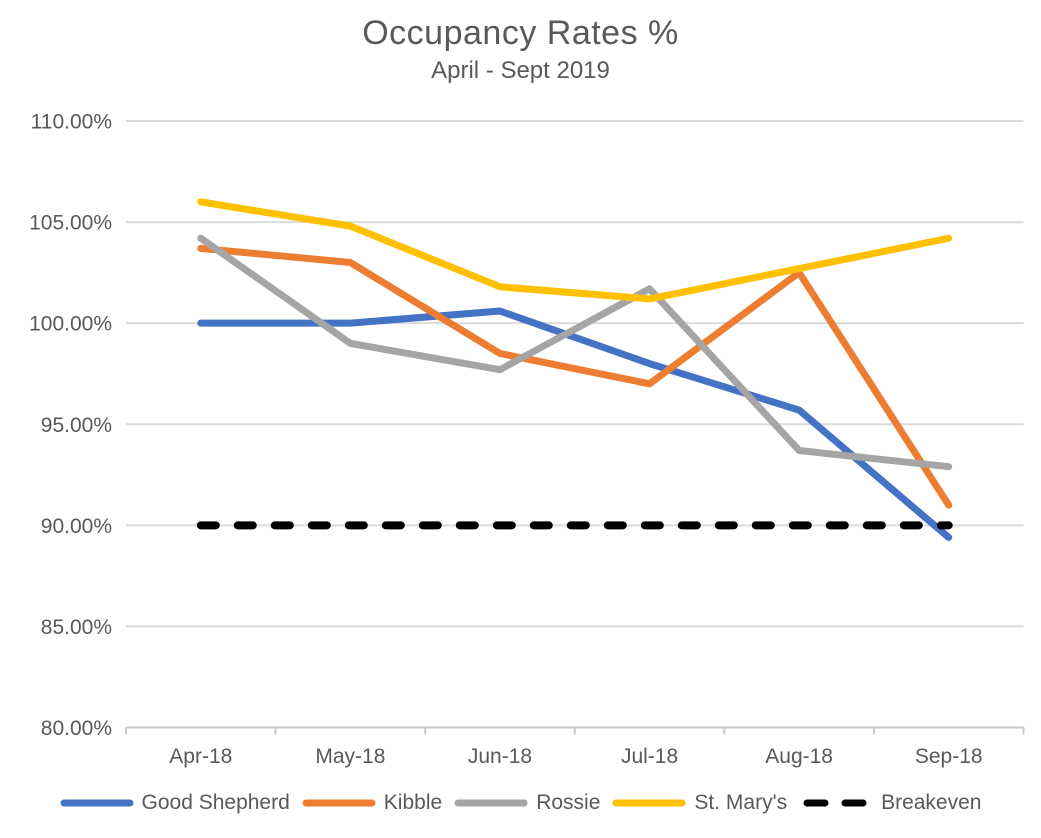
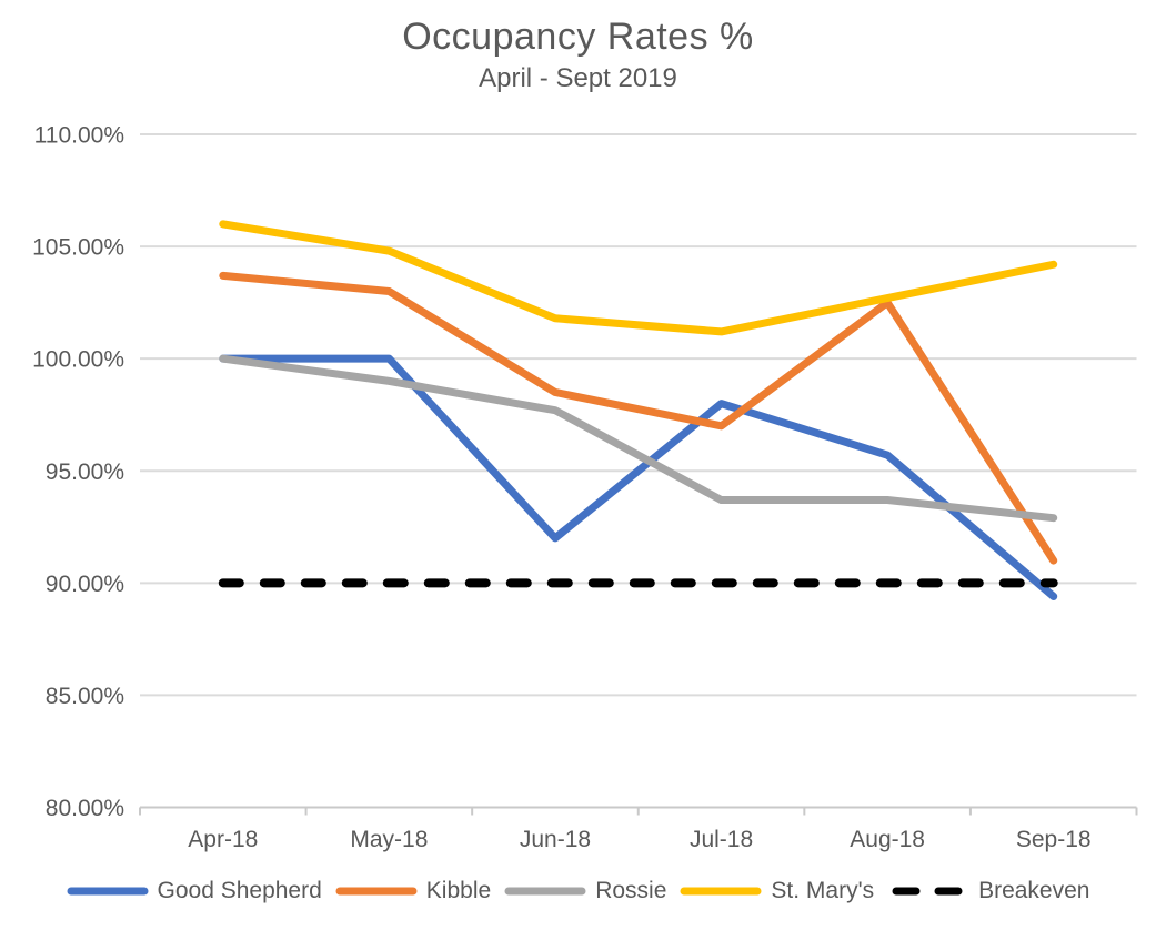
Rossie/Apr-18: 104.2% -> 100.0%
Good Shepherd/Jun-18: 100.6% -> 92.0%
Rossie/Jul-18: 101.7% -> 93.7%
